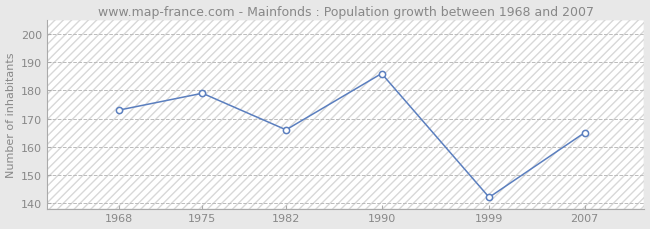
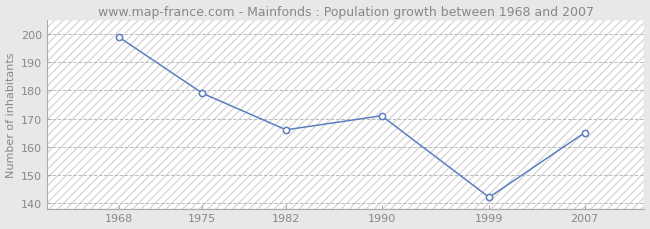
1968: 173 -> 199
1990: 186 -> 171
